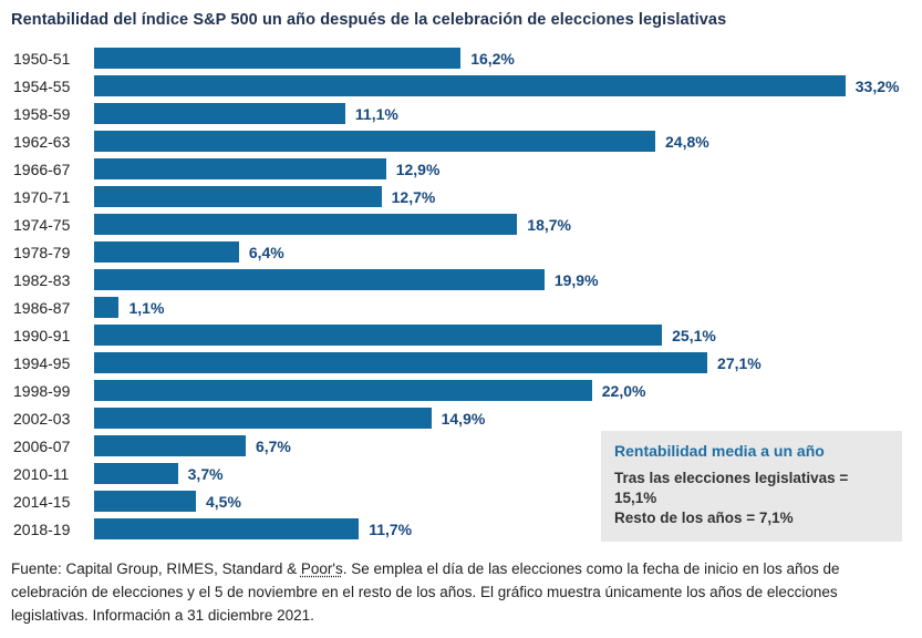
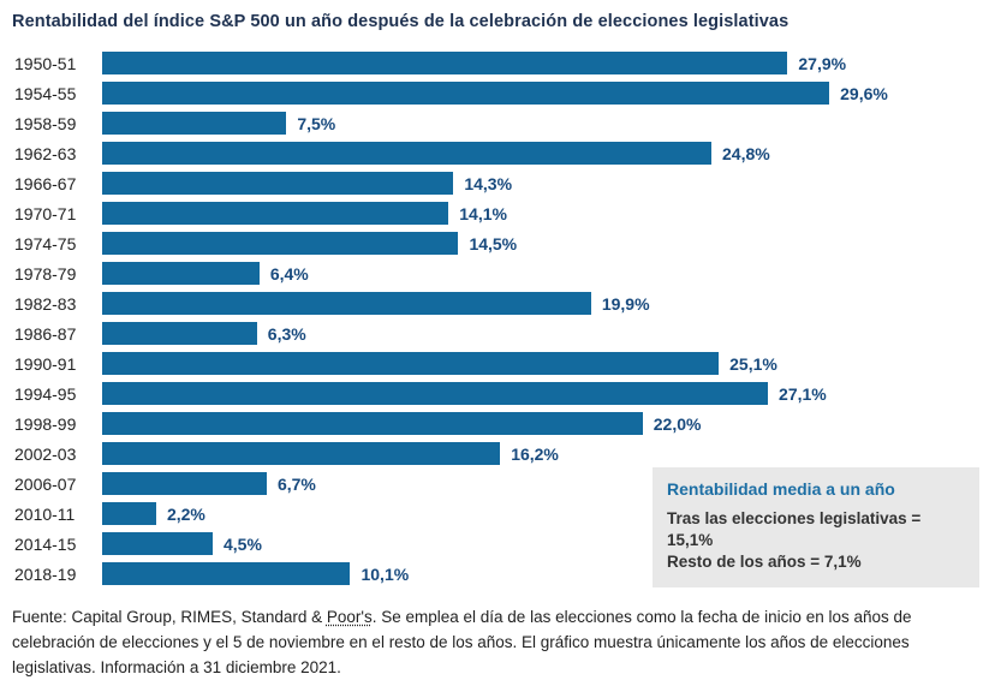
1950-51: 16,2% -> 27,9%
1954-55: 33,2% -> 29,6%
1958-59: 11,1% -> 7,5%
1966-67: 12,9% -> 14,3%
1970-71: 12,7% -> 14,1%
1974-75: 18,7% -> 14,5%
1986-87: 1,1% -> 6,3%
2002-03: 14,9% -> 16,2%
2010-11: 3,7% -> 2,2%
2018-19: 11,7% -> 10,1%
